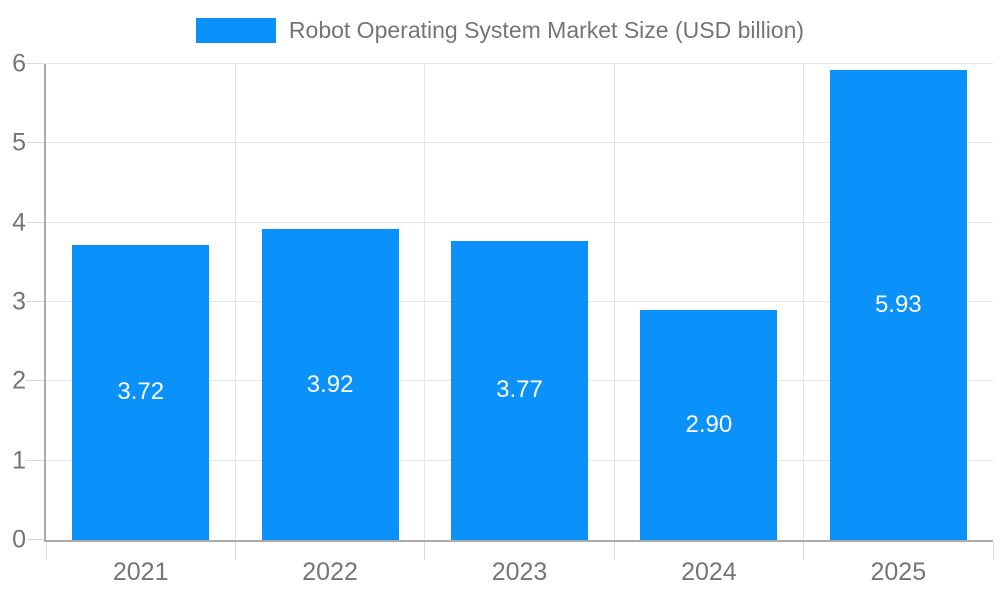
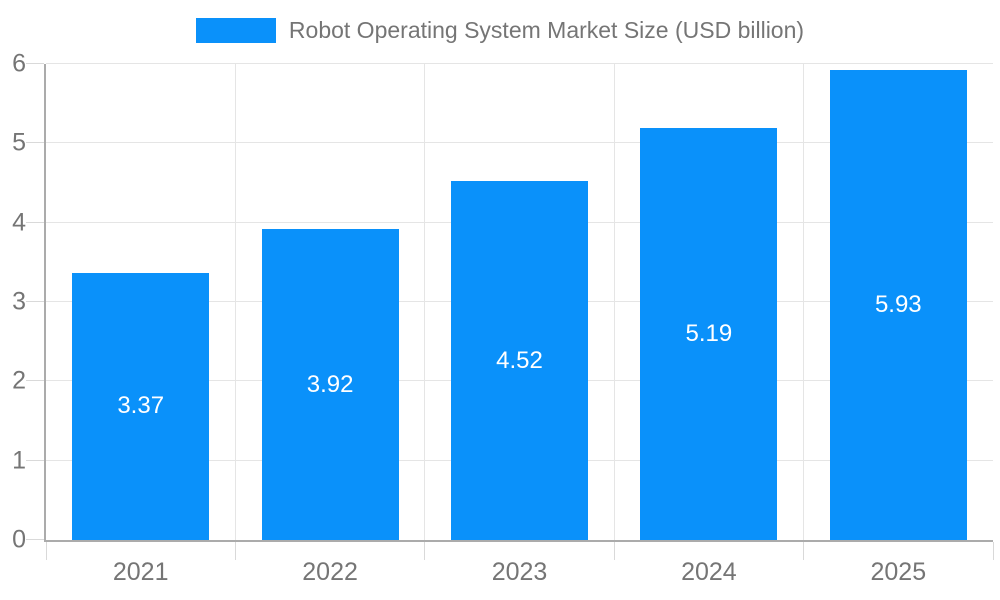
2021: 3.72 -> 3.37
2023: 3.77 -> 4.52
2024: 2.90 -> 5.19
